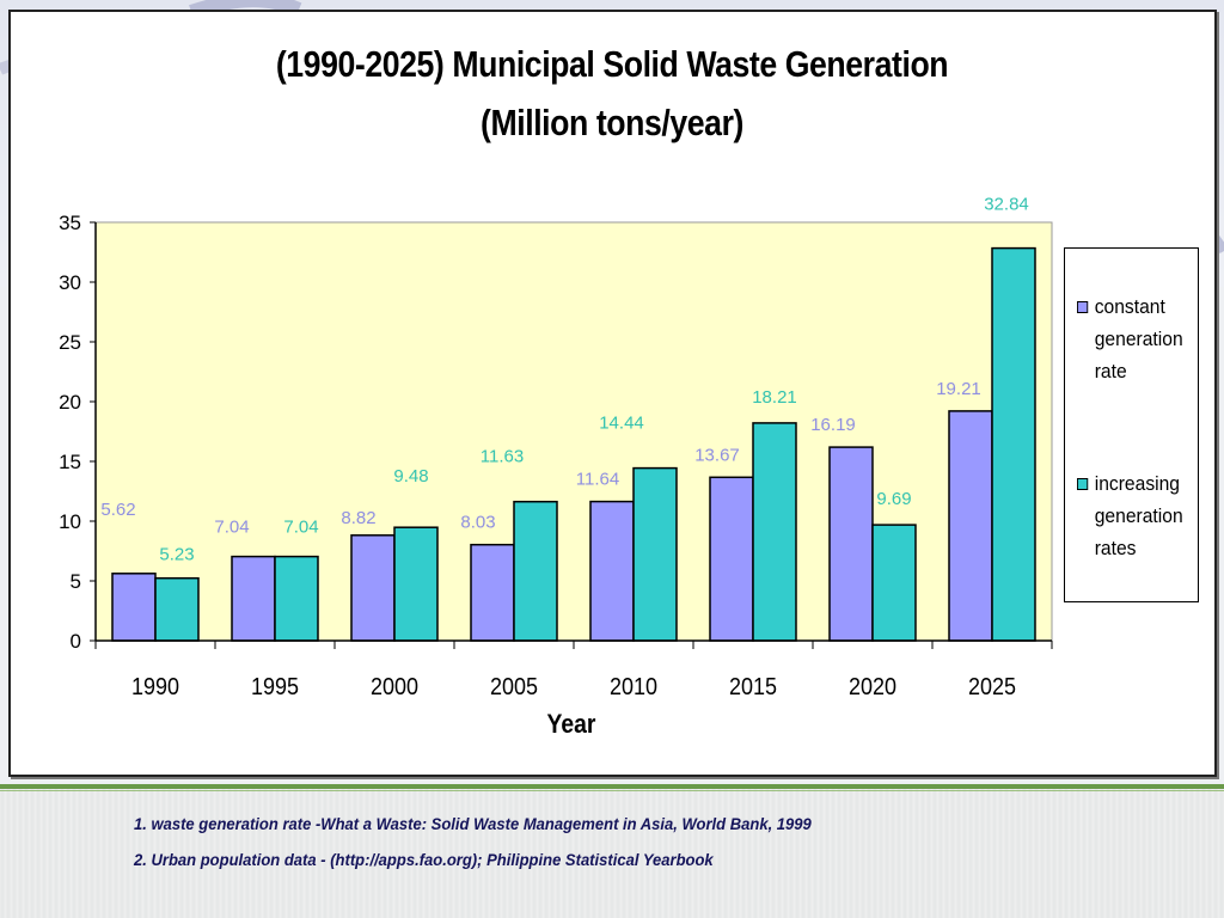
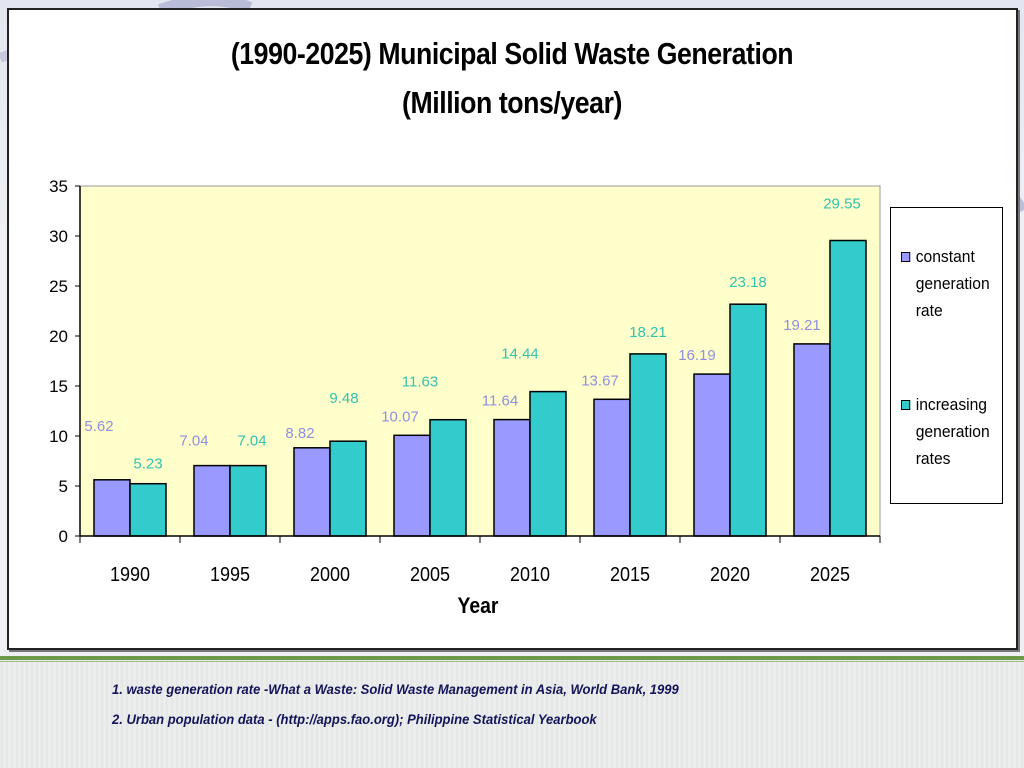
constant generation rate/2005: 8.03 -> 10.07
increasing generation rates/2020: 9.69 -> 23.18
increasing generation rates/2025: 32.84 -> 29.55
